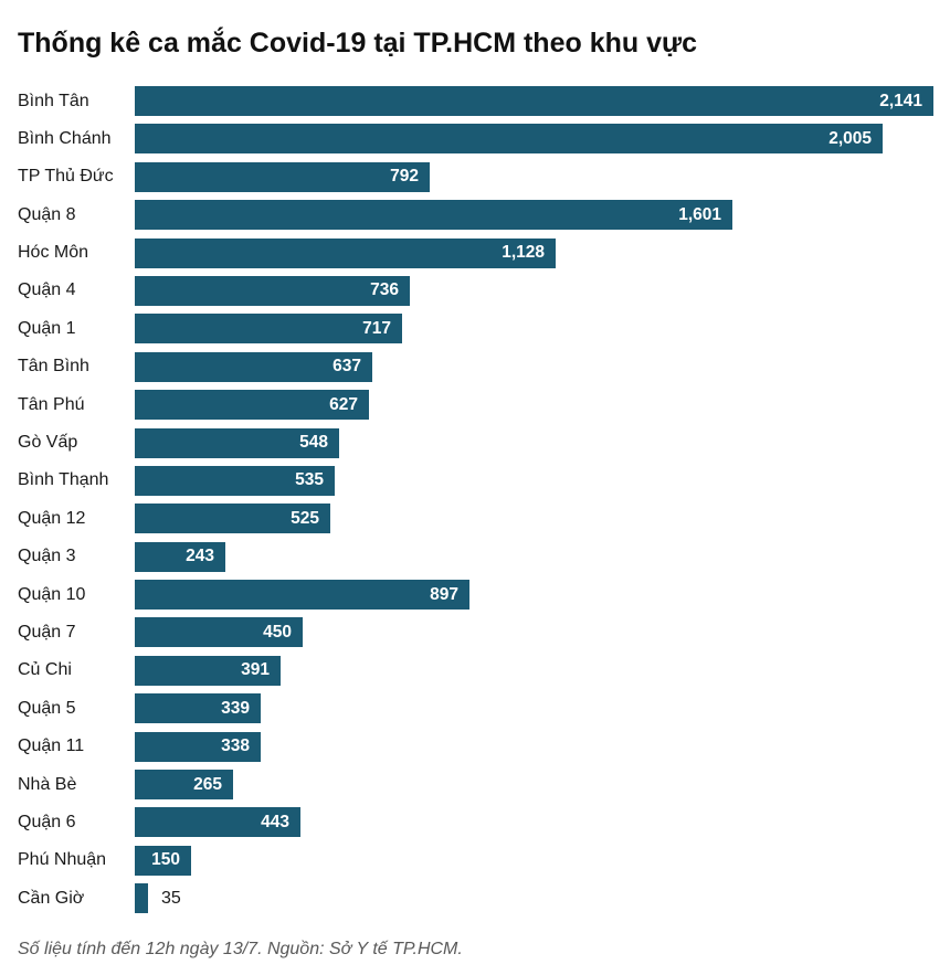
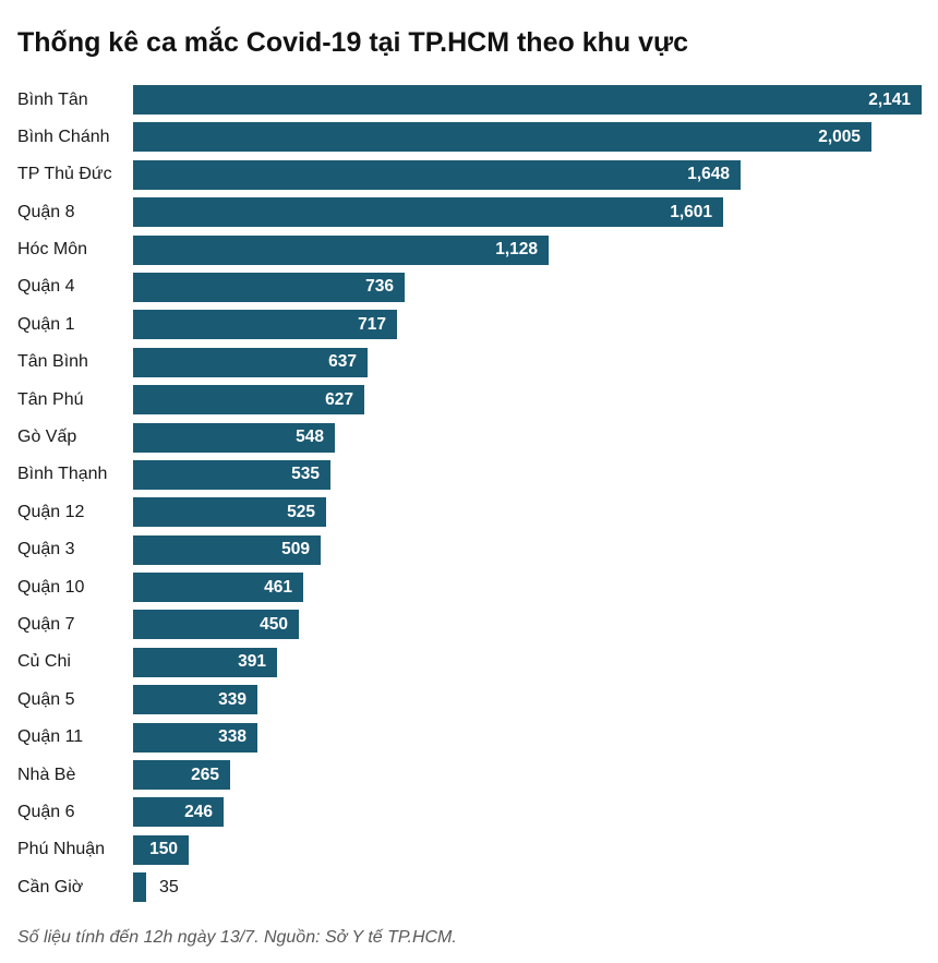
TP Thủ Đức: 792 -> 1,648
Quận 3: 243 -> 509
Quận 10: 897 -> 461
Quận 6: 443 -> 246
